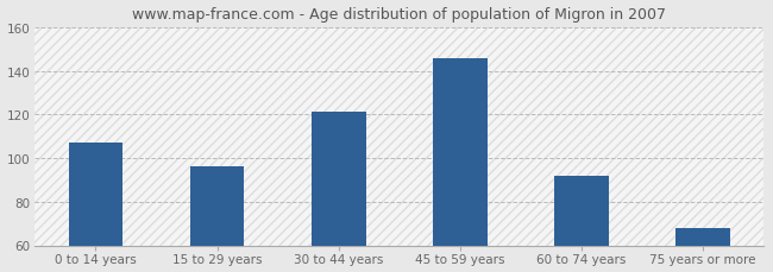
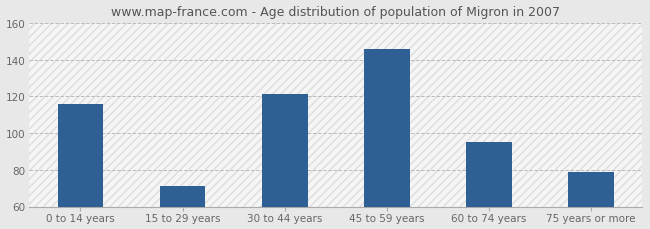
0 to 14 years: 107 -> 116
15 to 29 years: 96 -> 71
60 to 74 years: 92 -> 95
75 years or more: 68 -> 79
